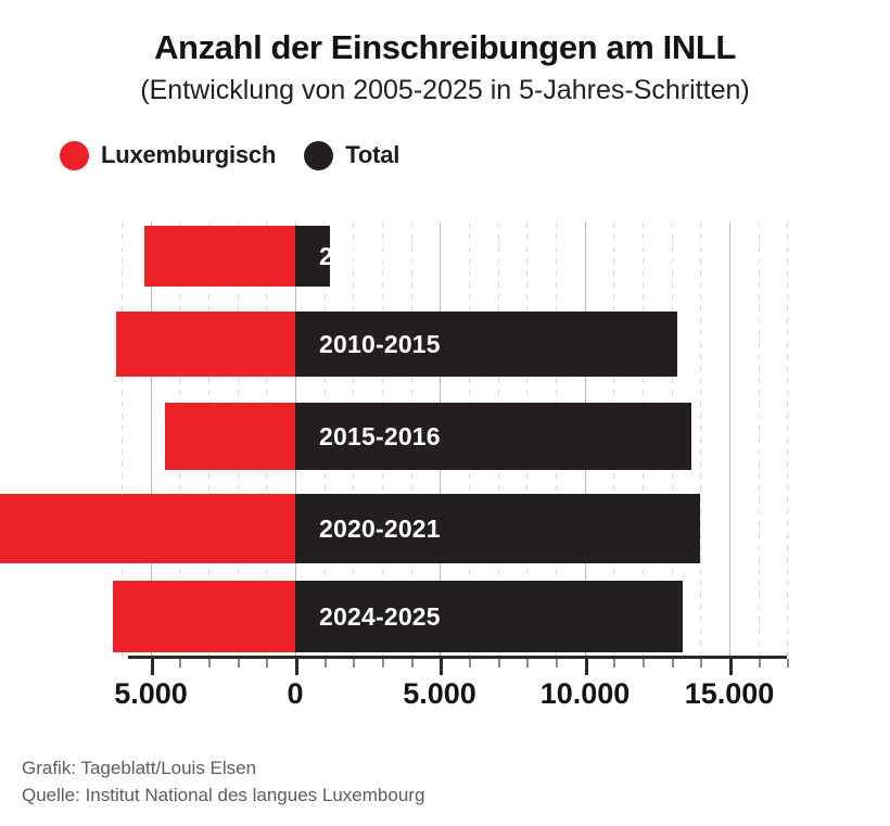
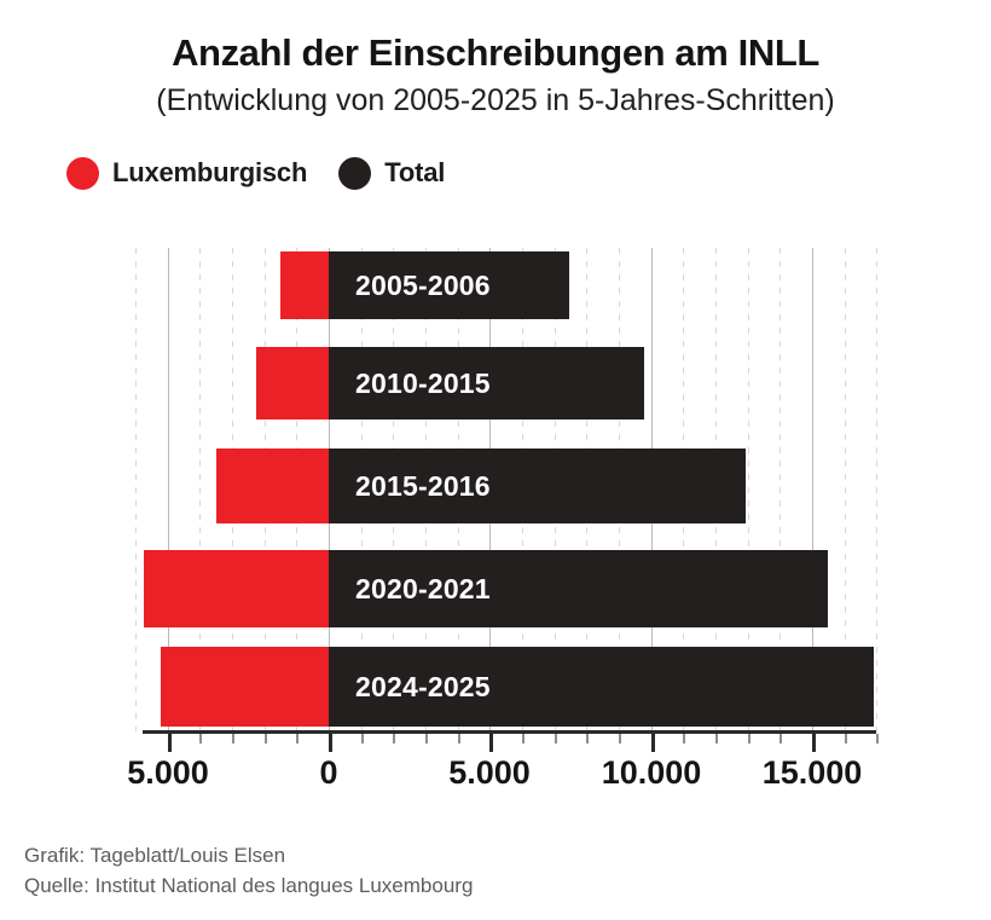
Luxemburgisch/2005-2006: 5200 -> 1500
Total/2005-2006: 1200 -> 7400
Luxemburgisch/2010-2015: 6200 -> 2200
Total/2010-2015: 13200 -> 9800
Luxemburgisch/2015-2016: 4500 -> 3500
Total/2015-2016: 13700 -> 13000
Luxemburgisch/2020-2021: 12500 -> 5800
Total/2020-2021: 14000 -> 15500
Luxemburgisch/2024-2025: 6300 -> 5200
Total/2024-2025: 13400 -> 16900
